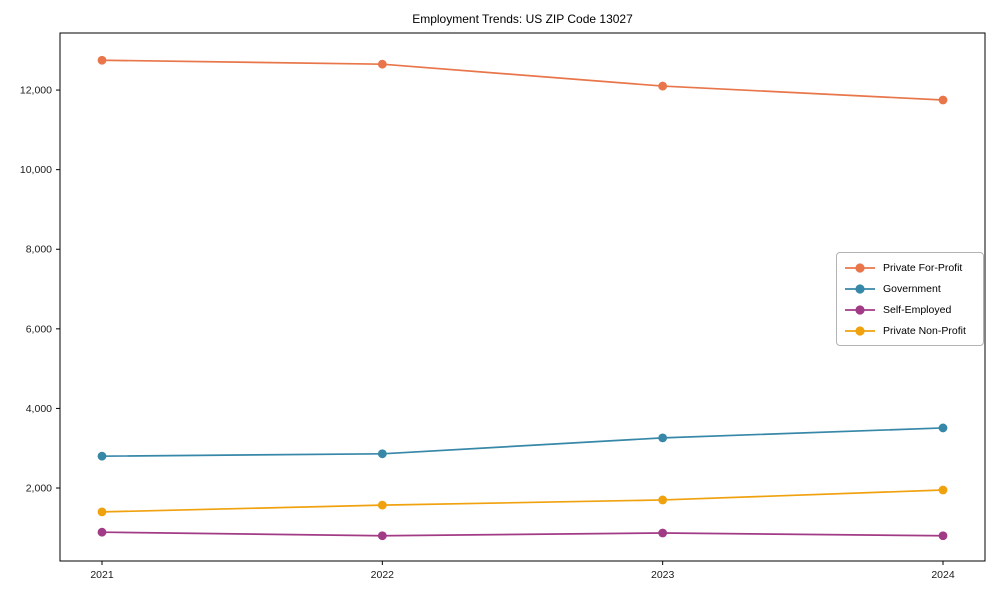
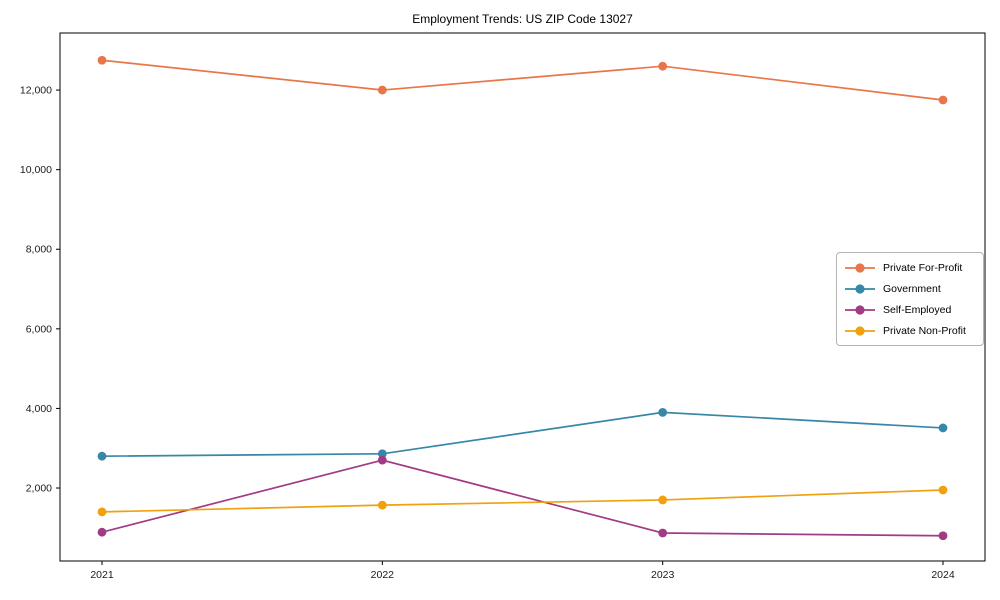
Private For-Profit/2022: 12600 -> 12000
Self-Employed/2022: 800 -> 2700
Private For-Profit/2023: 12100 -> 12600
Government/2023: 3300 -> 3900
